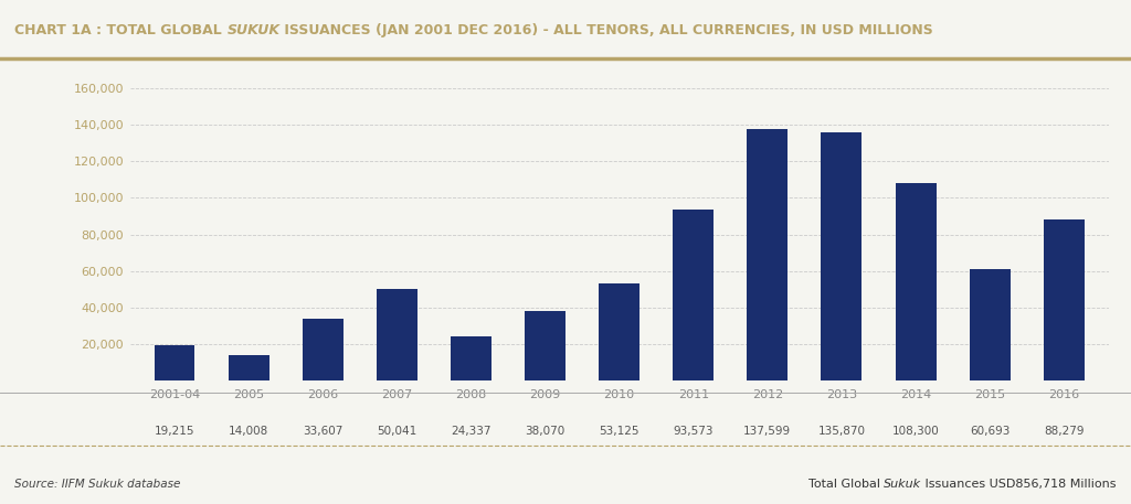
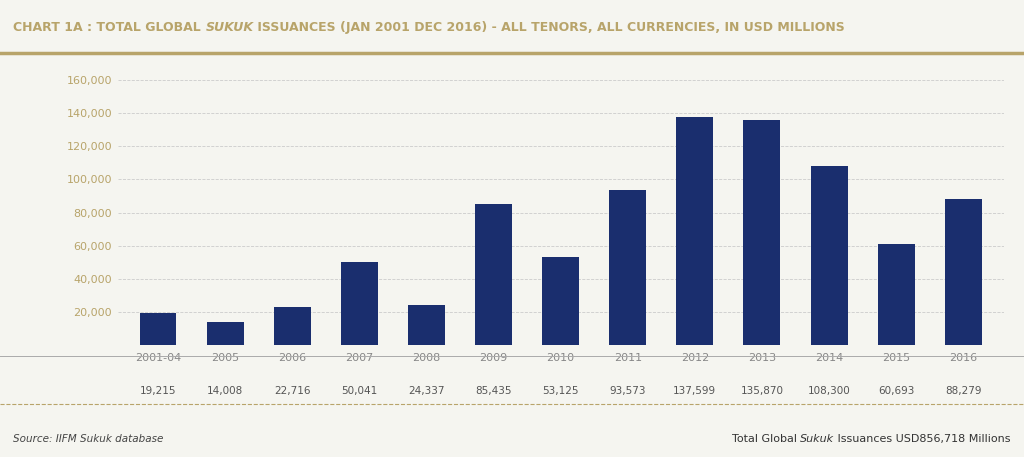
2006: 33,607 -> 22,716
2009: 38,070 -> 85,435
